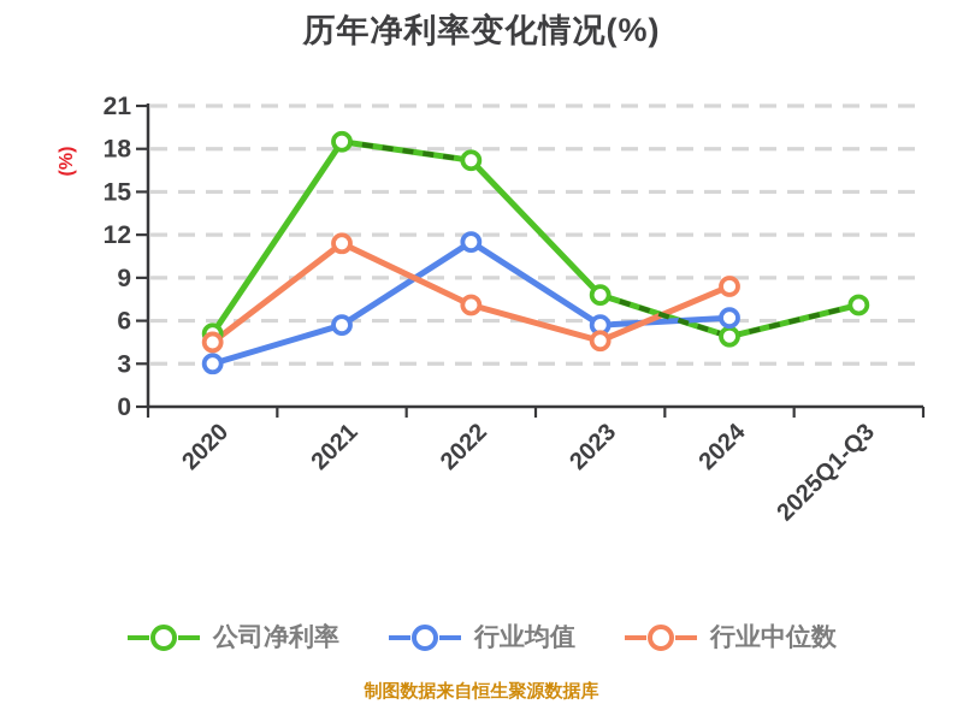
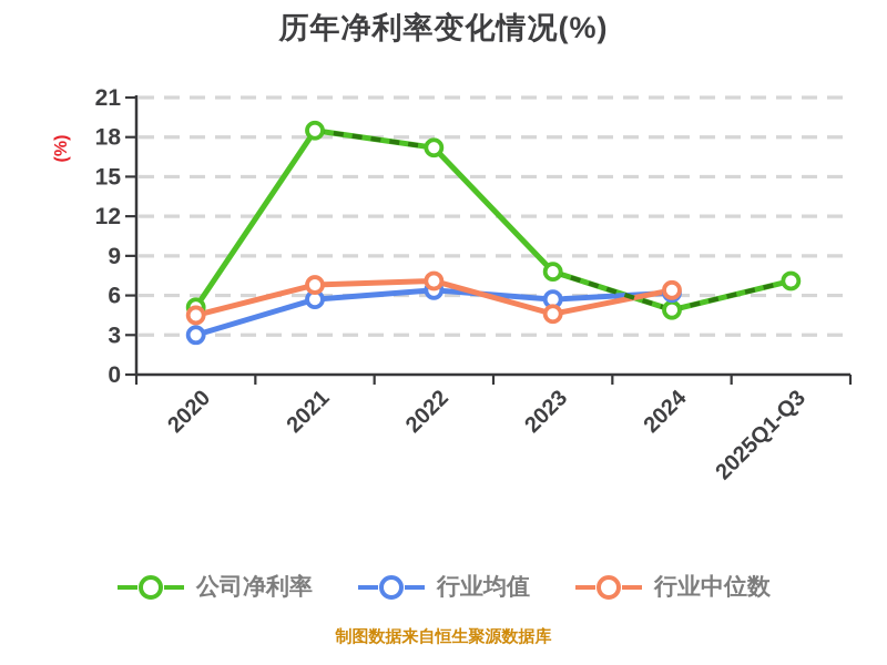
行业中位数/2021: 11.4 -> 6.8
行业均值/2022: 11.5 -> 6.4
行业中位数/2024: 8.4 -> 6.4
